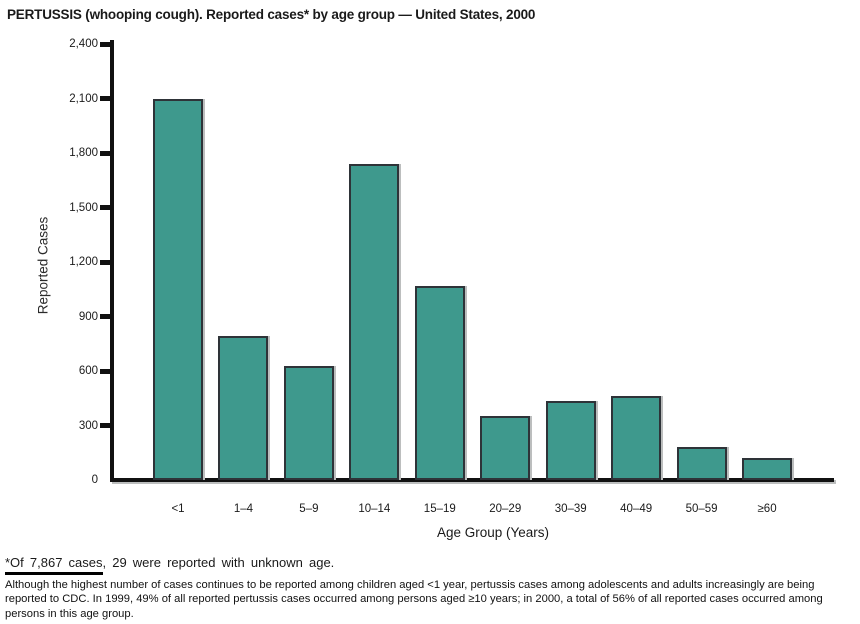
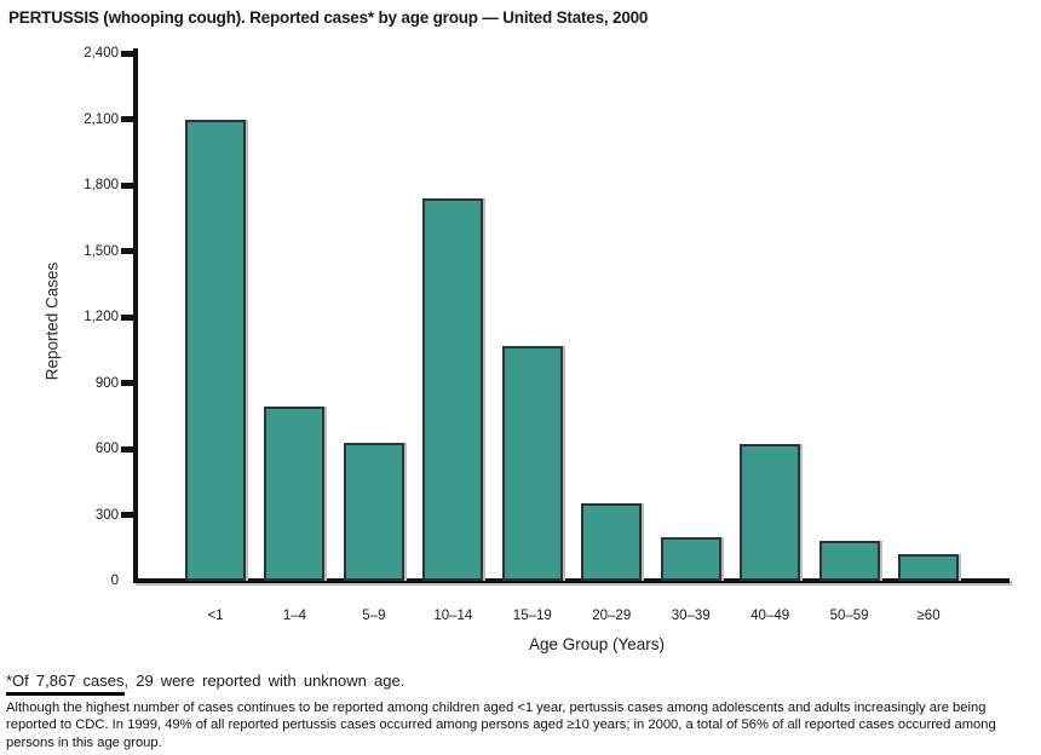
30–39: 440 -> 200
40–49: 460 -> 620
